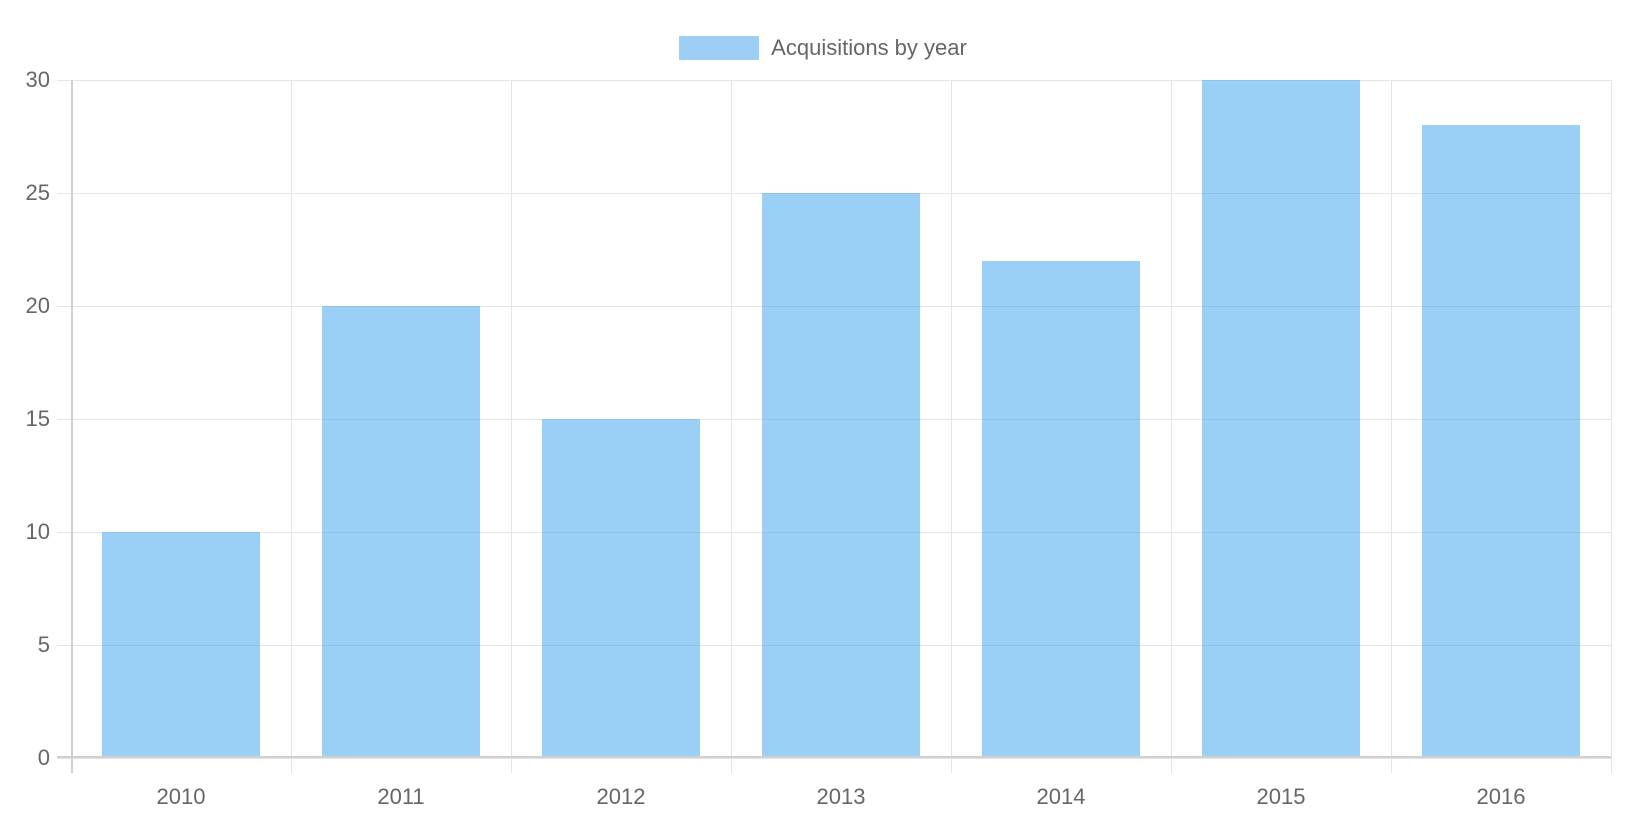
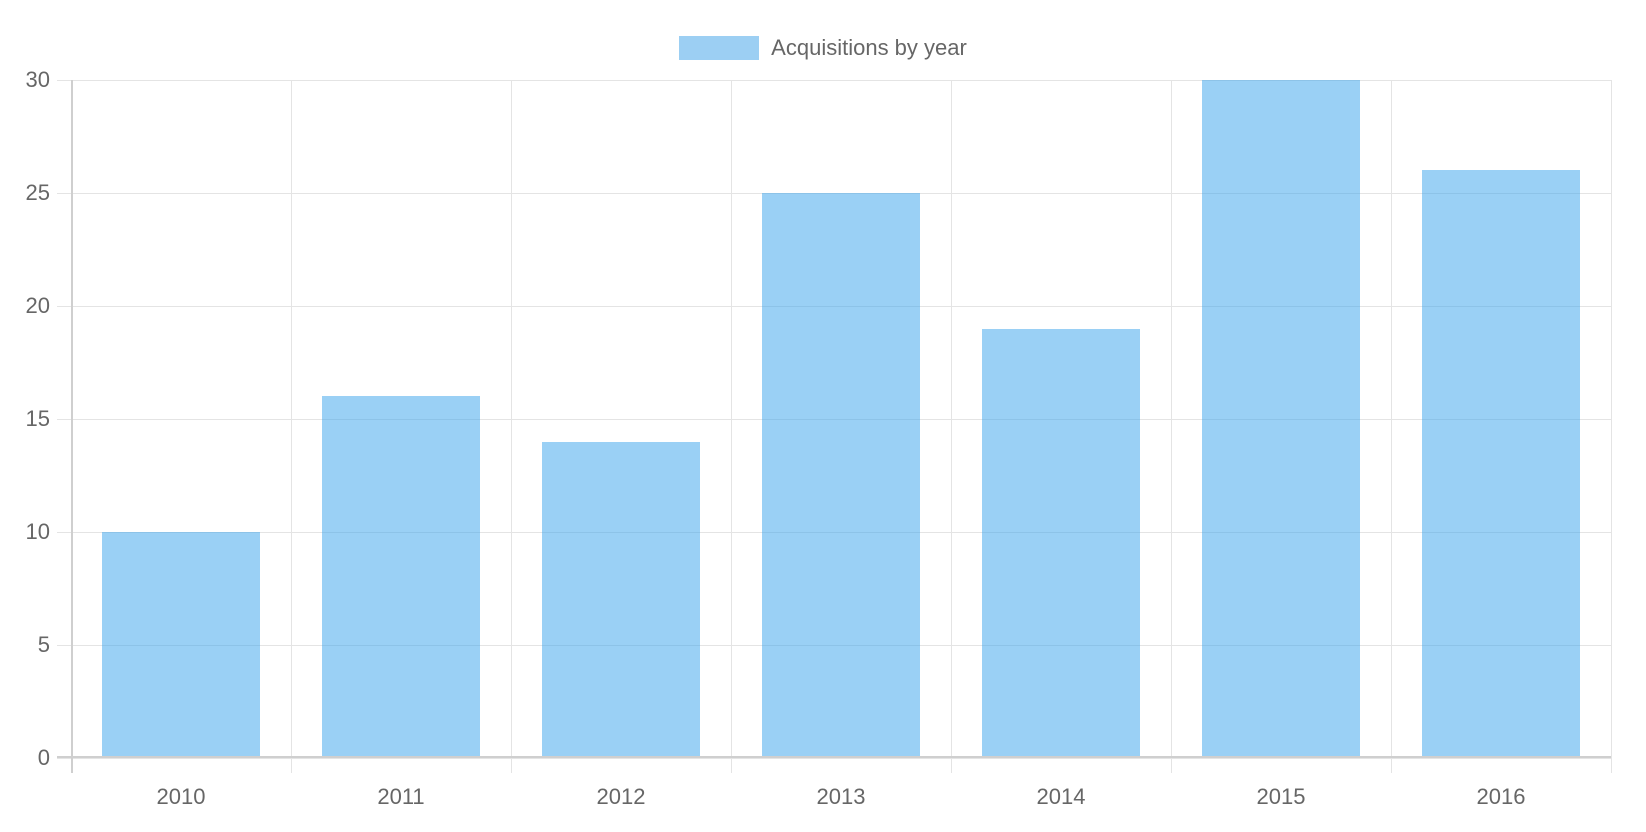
2011: 20 -> 16
2012: 15 -> 14
2014: 22 -> 19
2016: 28 -> 26
